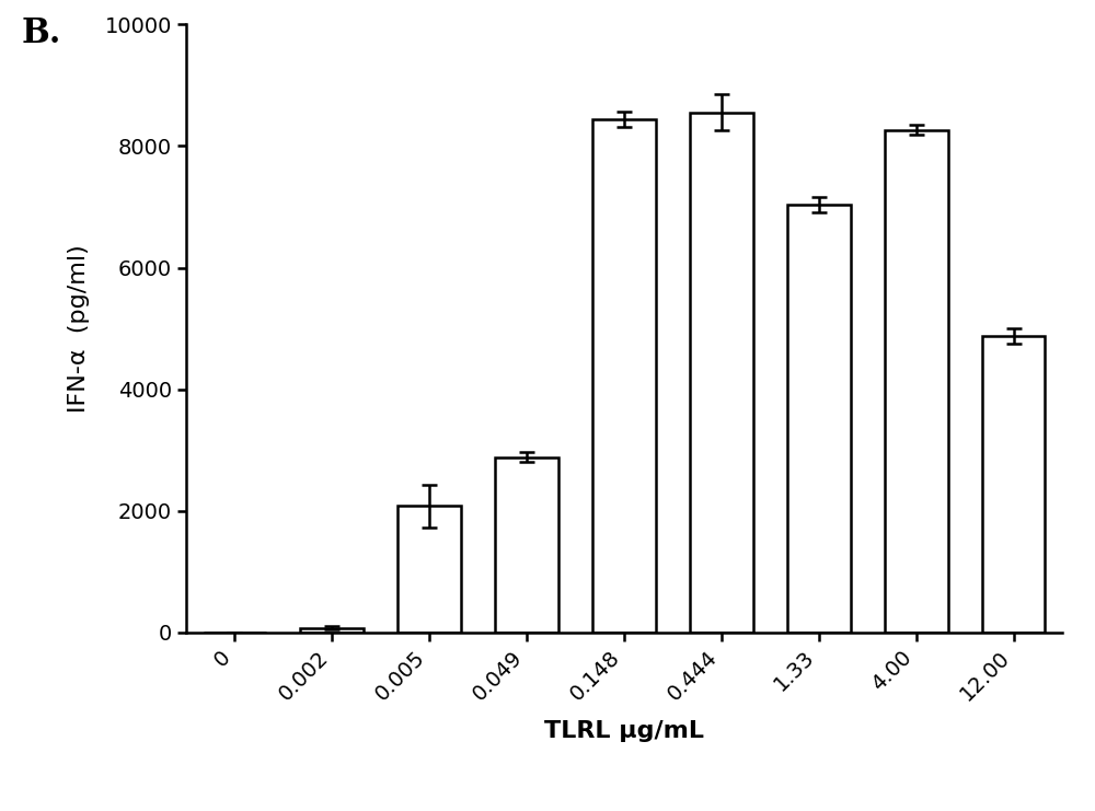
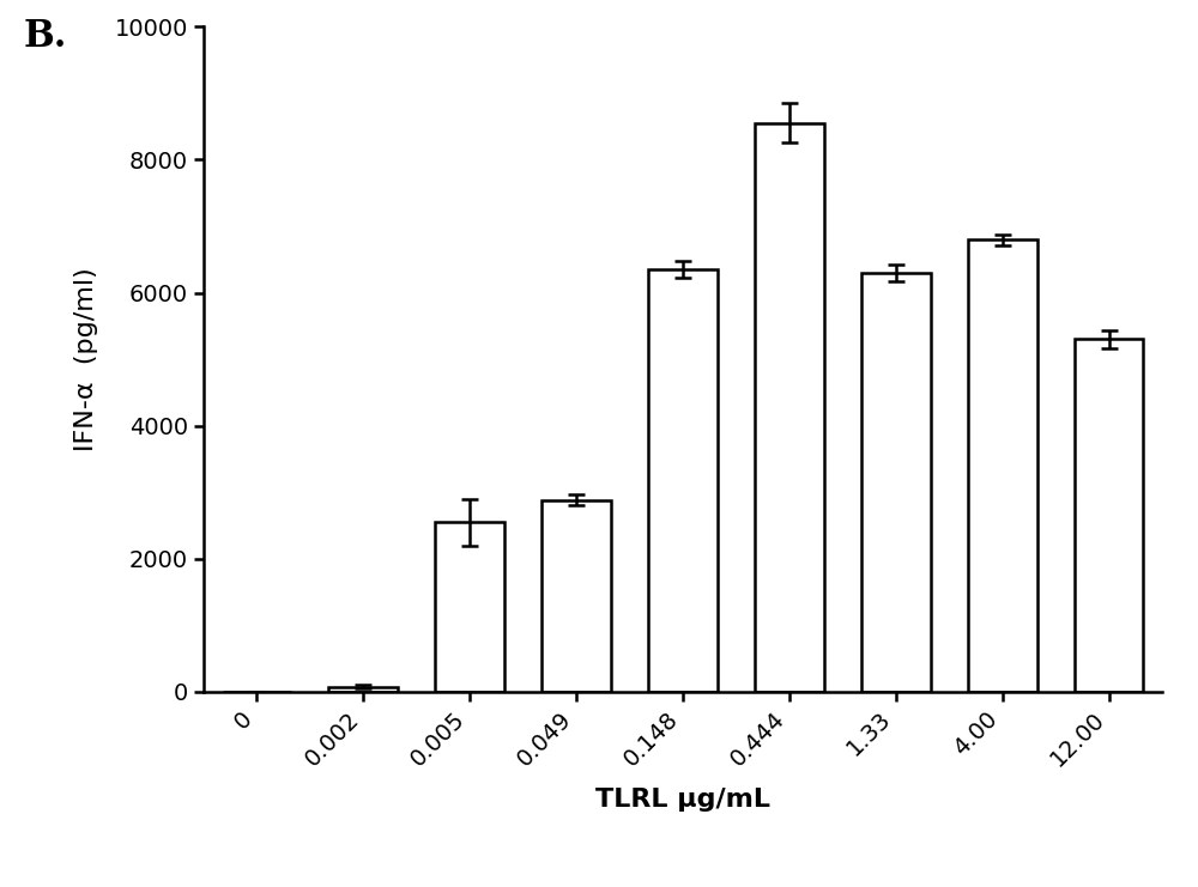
0.005: 2080 -> 2550
0.148: 8440 -> 6350
1.33: 7040 -> 6300
4.00: 8260 -> 6800
12.00: 4880 -> 5300
